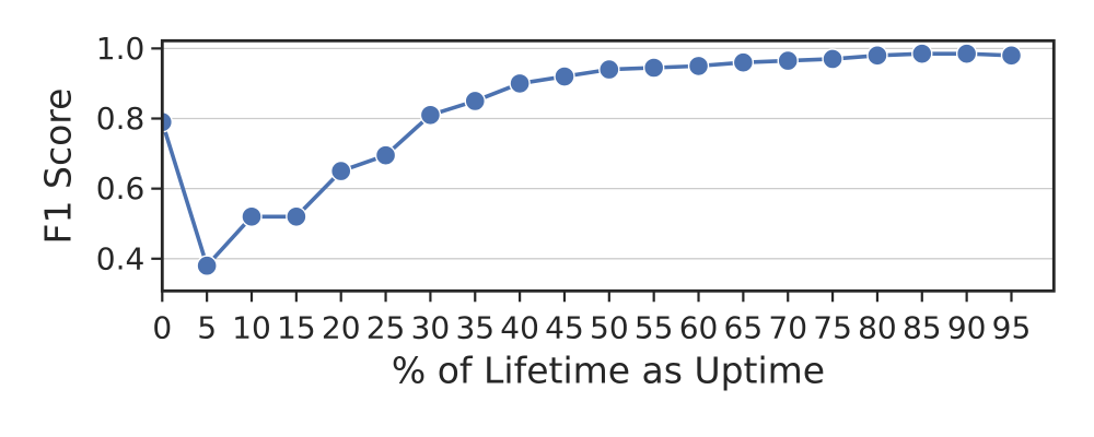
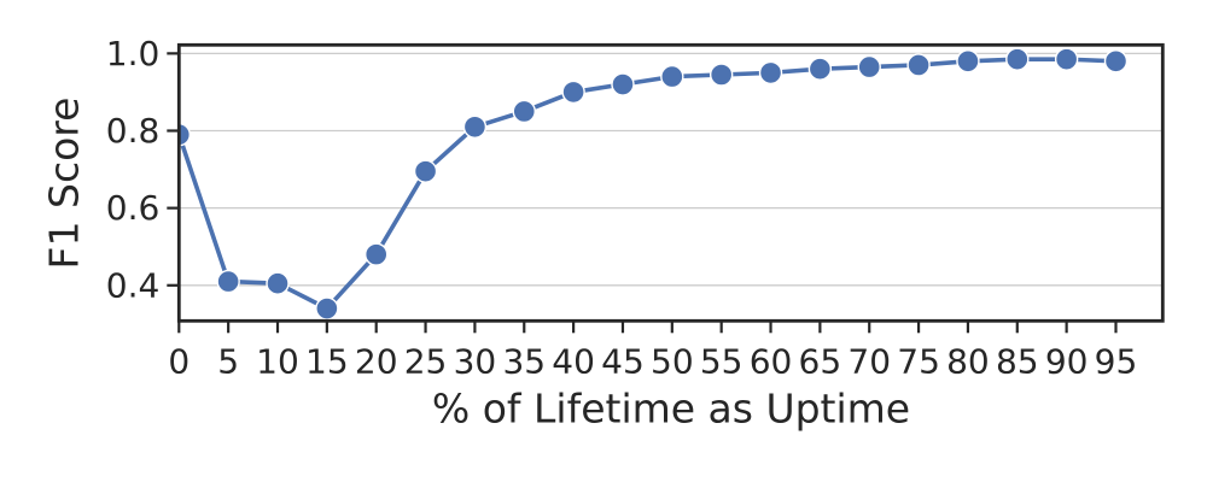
5: 0.38 -> 0.41
10: 0.52 -> 0.41
15: 0.52 -> 0.34
20: 0.65 -> 0.48
